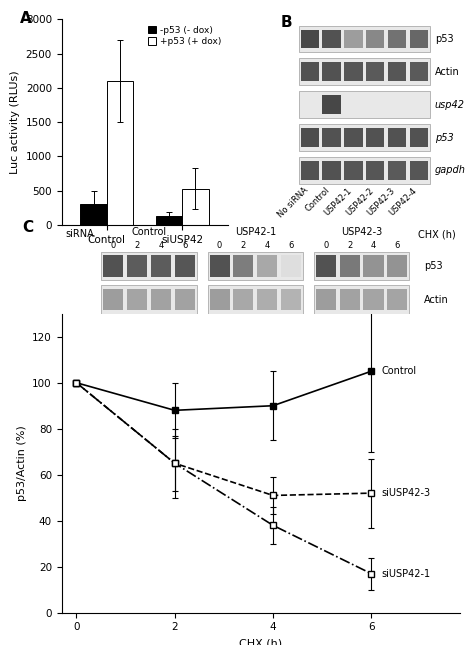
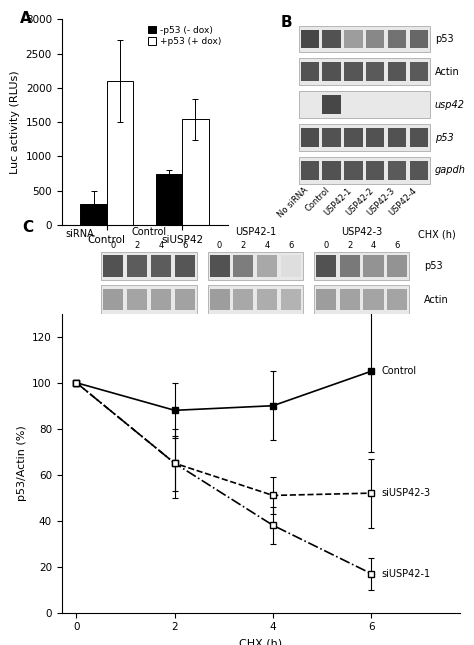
-p53 (- dox)/siUSP42: 130 -> 740
+p53 (+ dox)/siUSP42: 530 -> 1540
